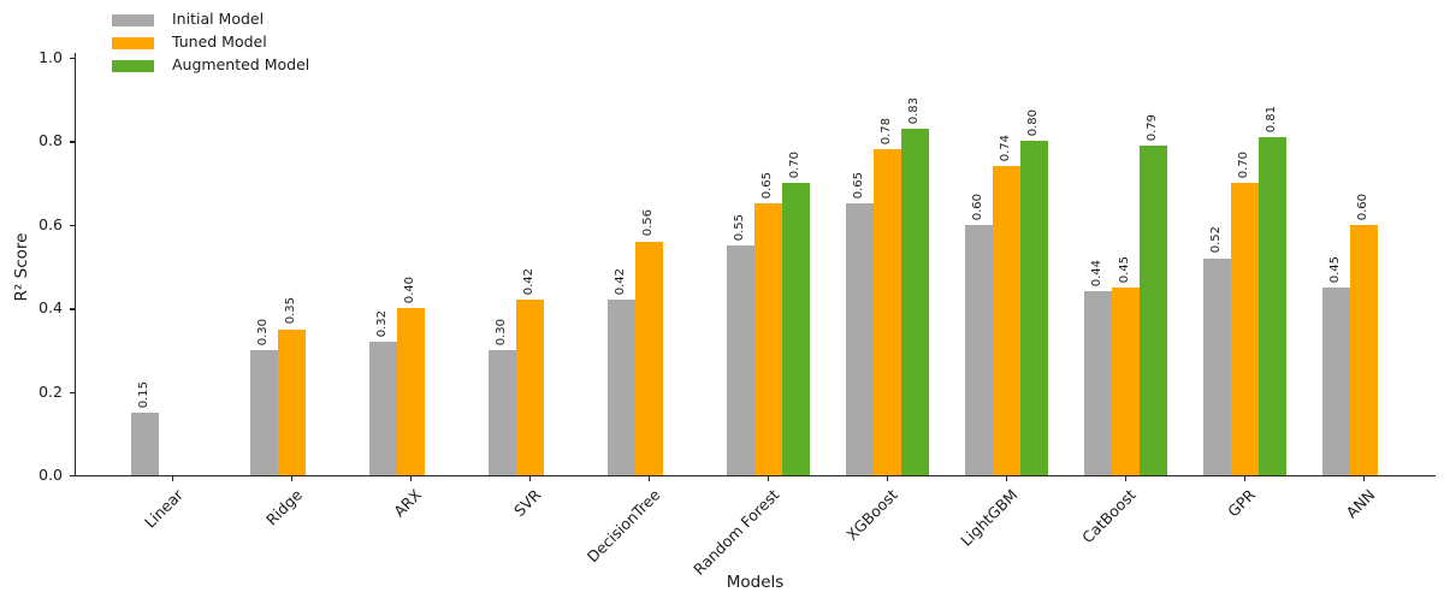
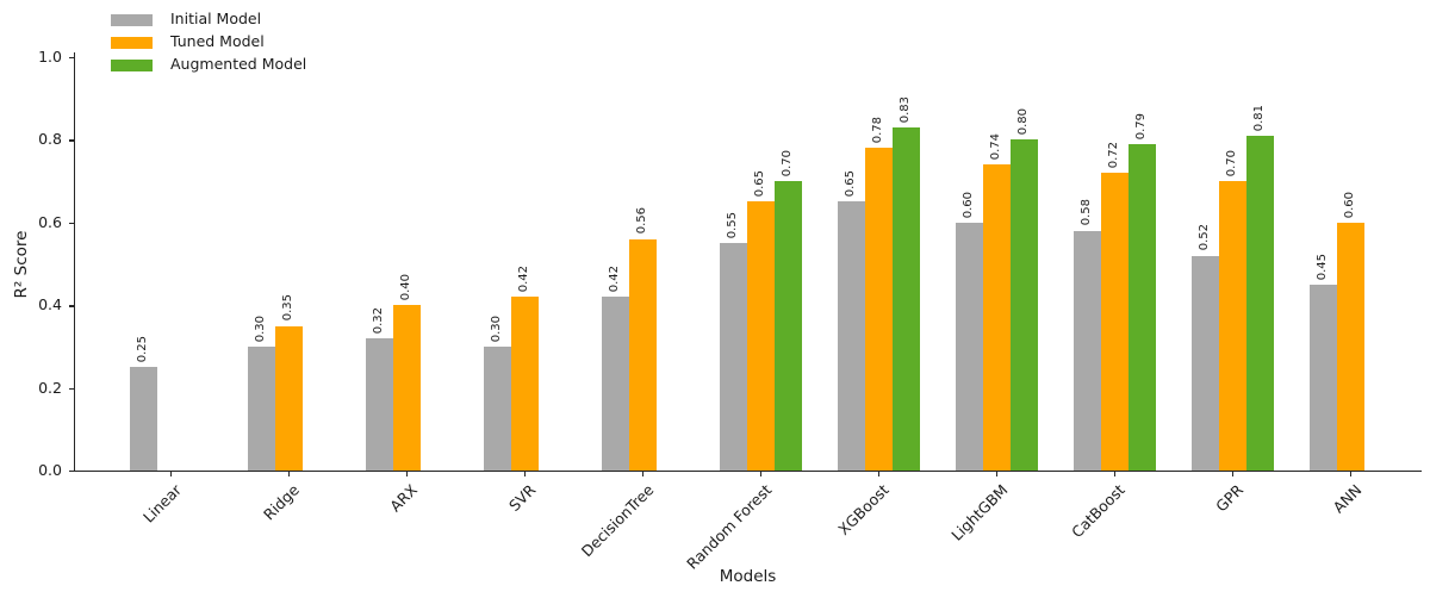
Initial Model/Linear: 0.15 -> 0.25
Initial Model/CatBoost: 0.44 -> 0.58
Tuned Model/CatBoost: 0.45 -> 0.72
